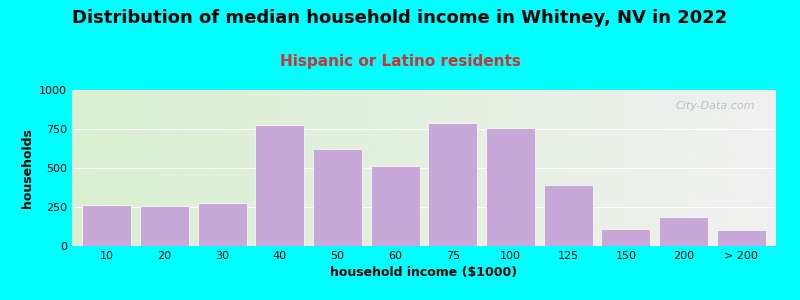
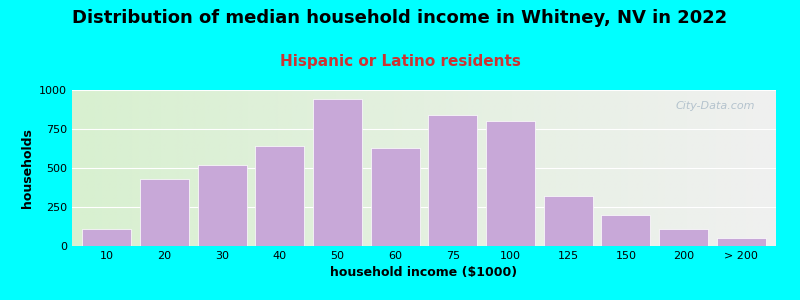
10: 260 -> 110
20: 260 -> 430
30: 280 -> 520
40: 780 -> 640
50: 620 -> 940
60: 510 -> 630
75: 790 -> 840
100: 760 -> 800
125: 390 -> 320
150: 110 -> 200
200: 180 -> 110
> 200: 100 -> 50
